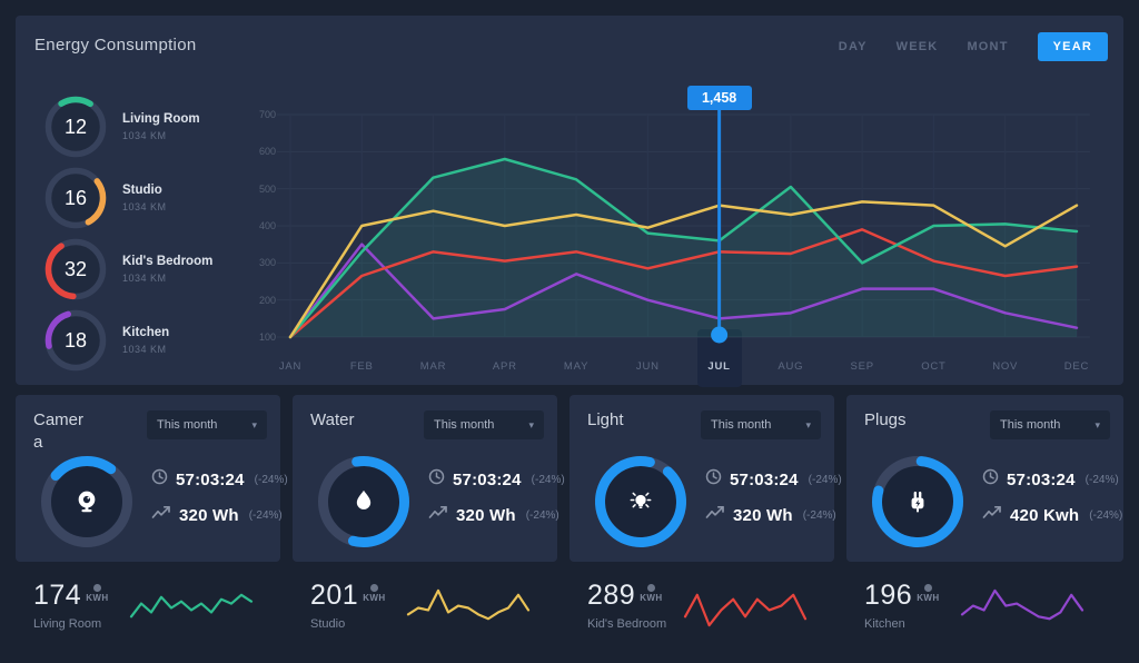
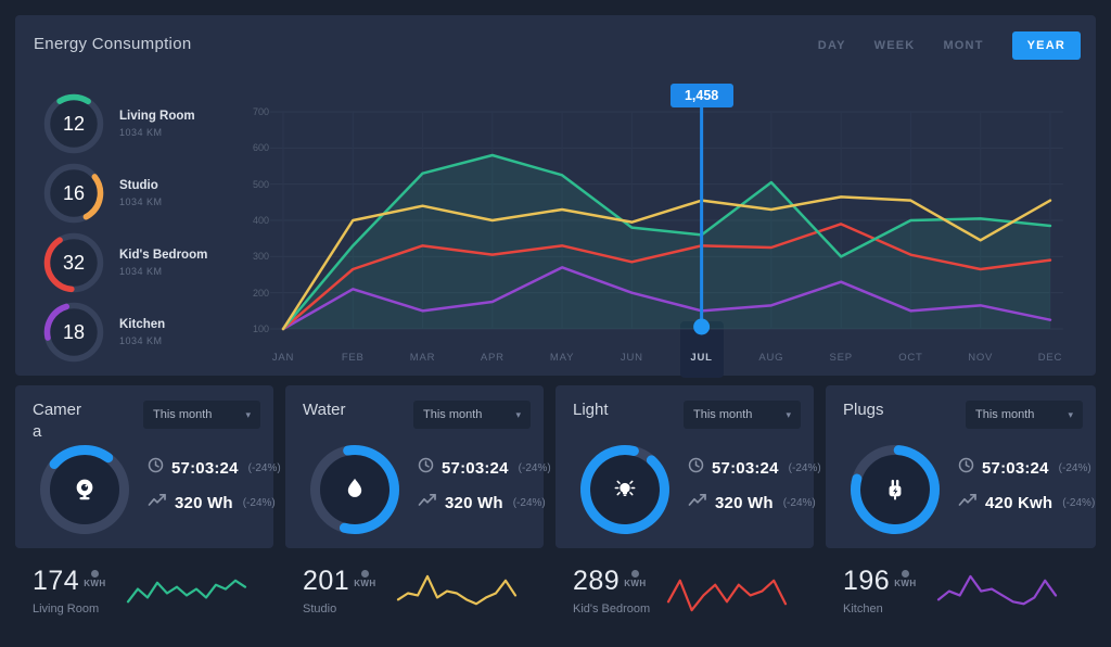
Kitchen/FEB: 350 -> 210
Kitchen/OCT: 230 -> 150
